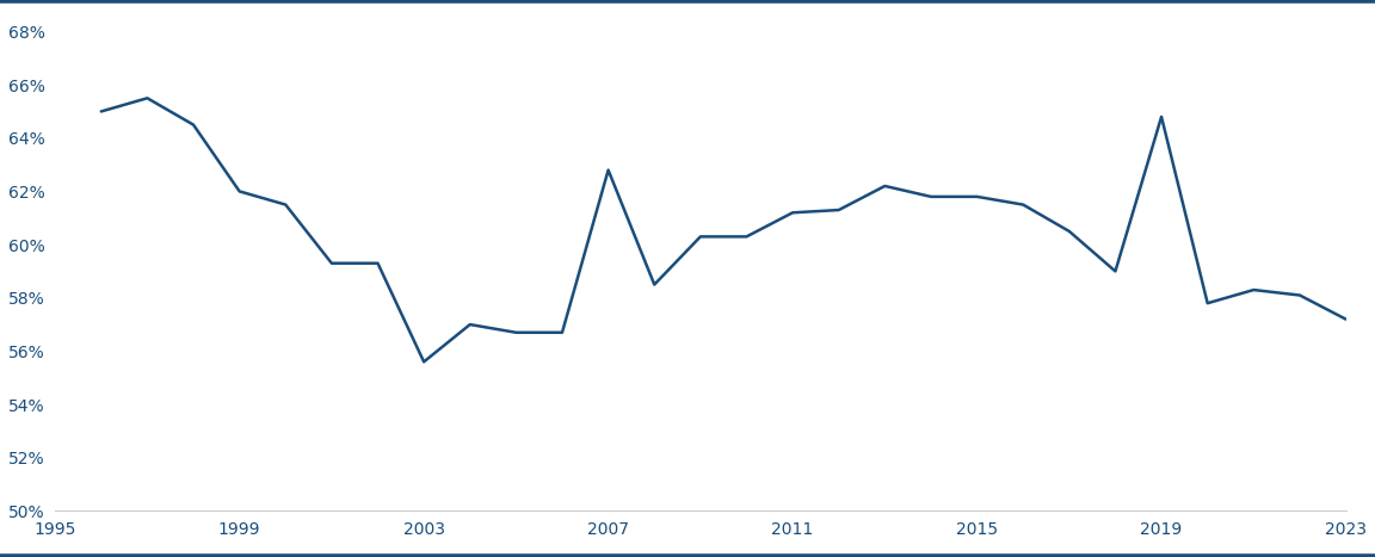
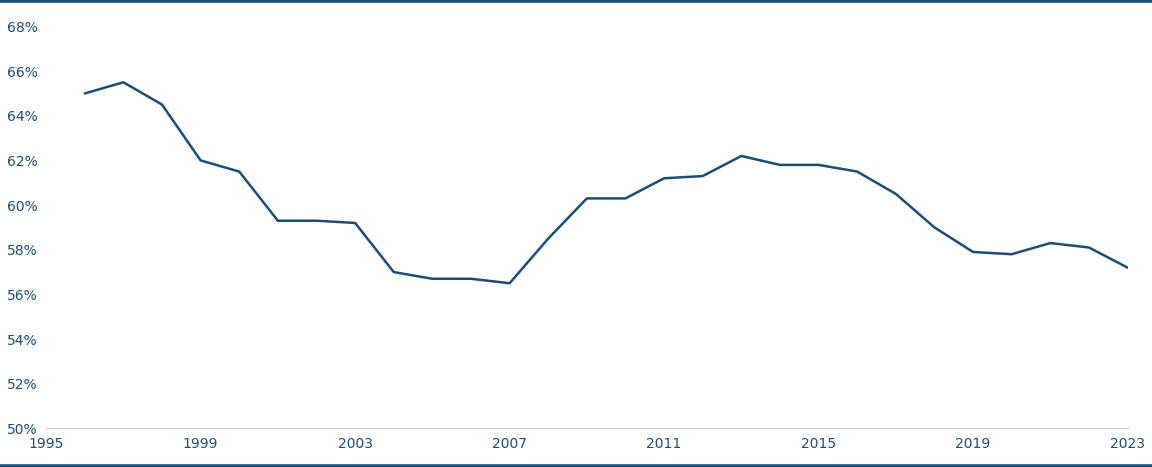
2003: 55.6% -> 59.2%
2007: 62.8% -> 56.5%
2019: 64.8% -> 57.9%
